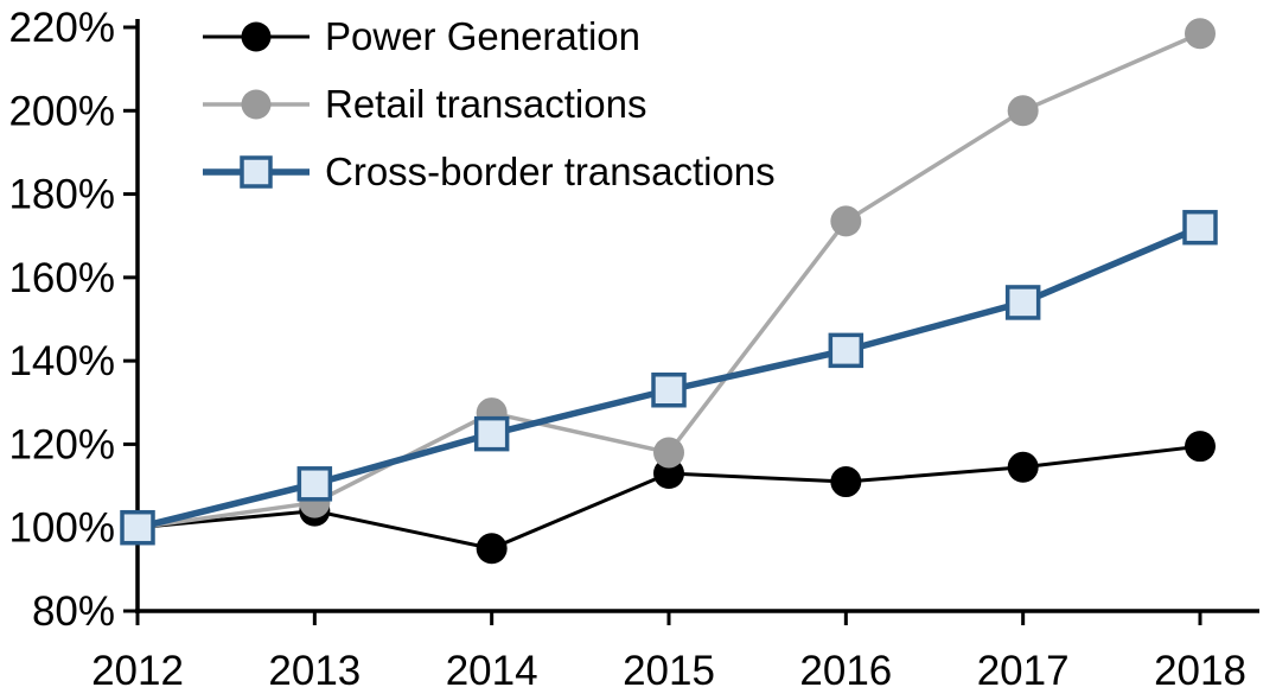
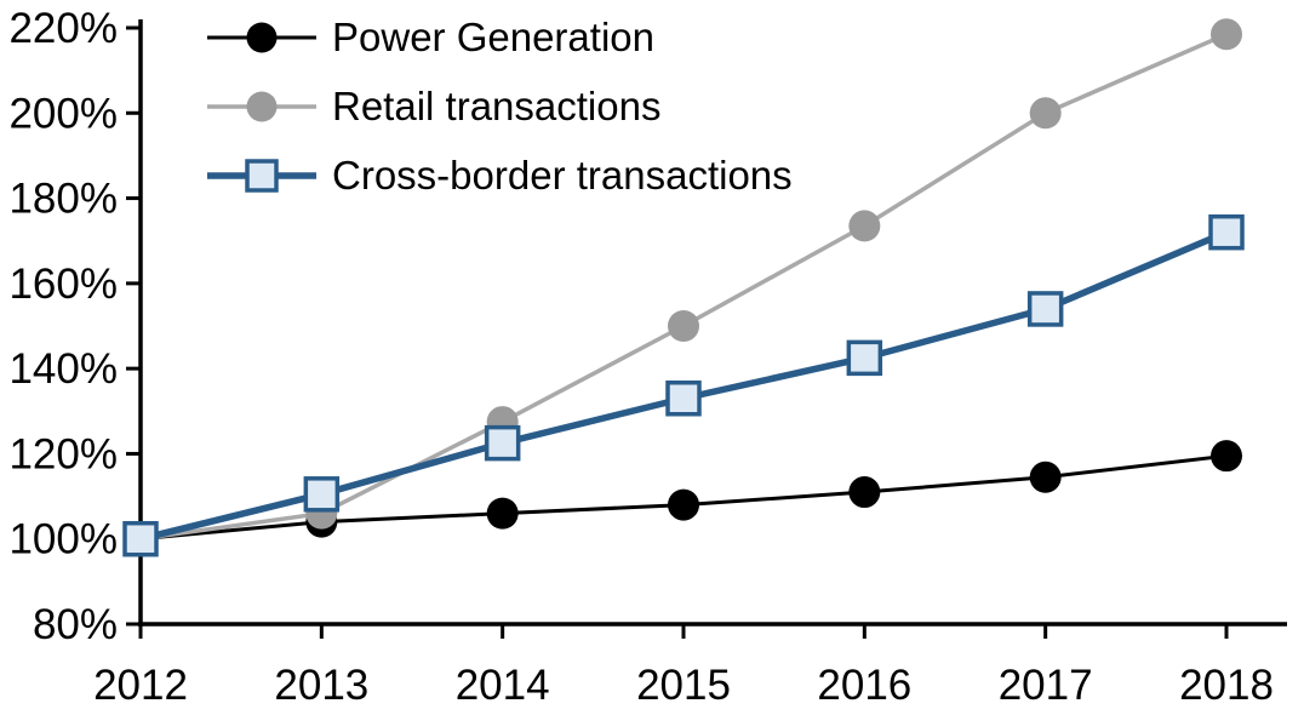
Power Generation/2014: 95% -> 106%
Power Generation/2015: 113% -> 108%
Retail transactions/2015: 118% -> 150%
